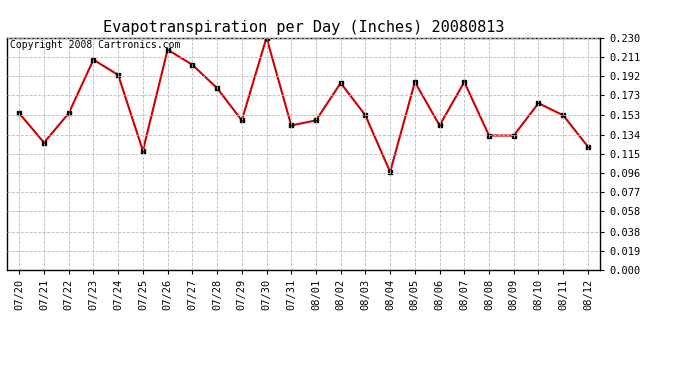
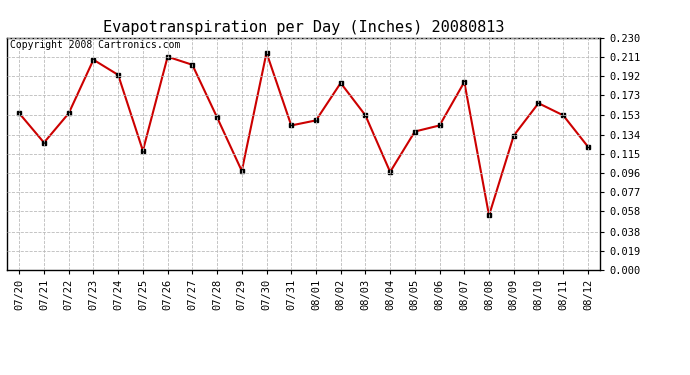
07/26: 0.218 -> 0.211
07/28: 0.180 -> 0.151
07/29: 0.148 -> 0.098
07/30: 0.230 -> 0.215
08/05: 0.186 -> 0.137
08/08: 0.133 -> 0.054
